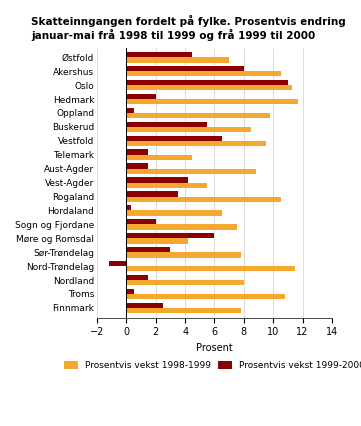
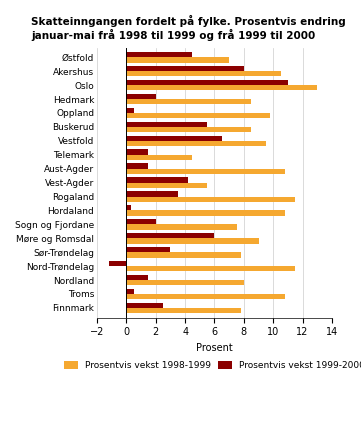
Prosentvis vekst 1998-1999/Oslo: 11.3 -> 13.0
Prosentvis vekst 1998-1999/Hedmark: 11.7 -> 8.5
Prosentvis vekst 1998-1999/Aust-Agder: 8.8 -> 10.8
Prosentvis vekst 1998-1999/Rogaland: 10.5 -> 11.5
Prosentvis vekst 1998-1999/Hordaland: 6.5 -> 10.8
Prosentvis vekst 1998-1999/Møre og Romsdal: 4.2 -> 9.0
